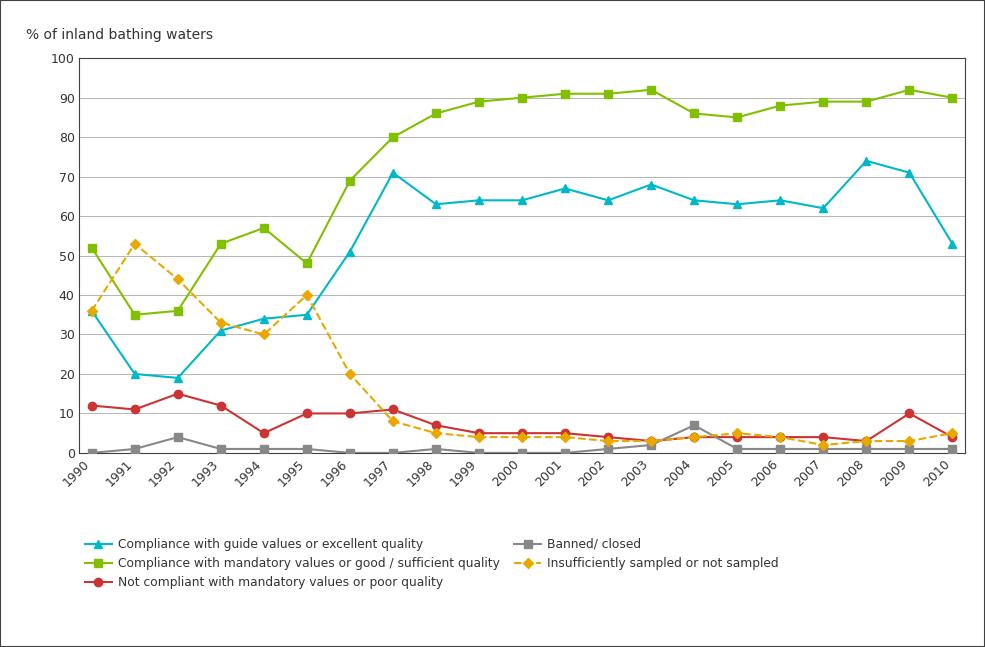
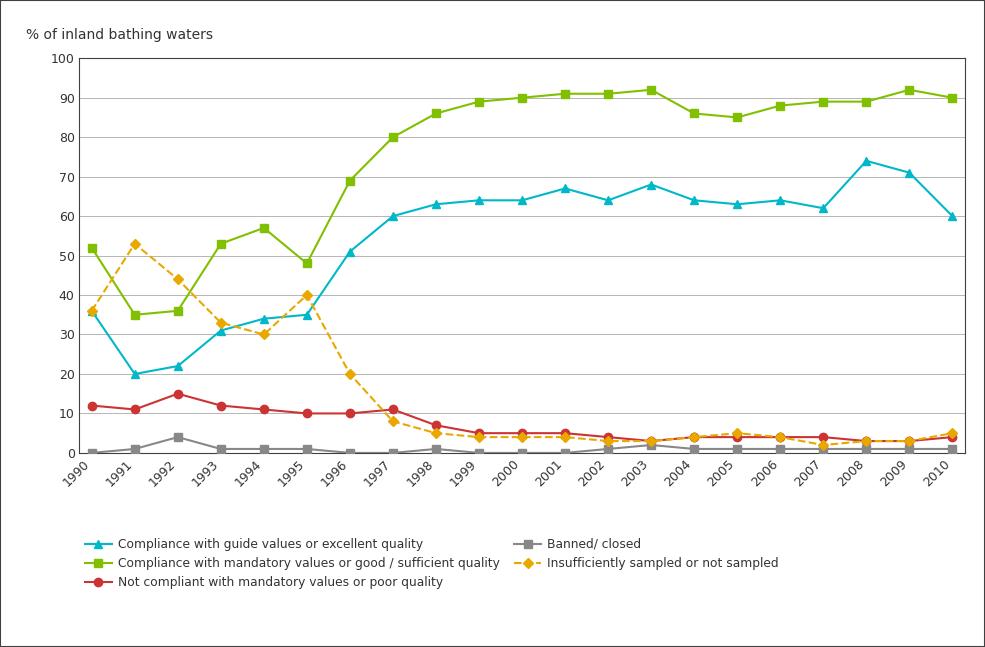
Compliance with guide values or excellent quality/1992: 19 -> 22
Not compliant with mandatory values or poor quality/1994: 5 -> 11
Compliance with guide values or excellent quality/1997: 71 -> 60
Banned/ closed/2004: 7 -> 1
Not compliant with mandatory values or poor quality/2009: 10 -> 3
Compliance with guide values or excellent quality/2010: 53 -> 60
